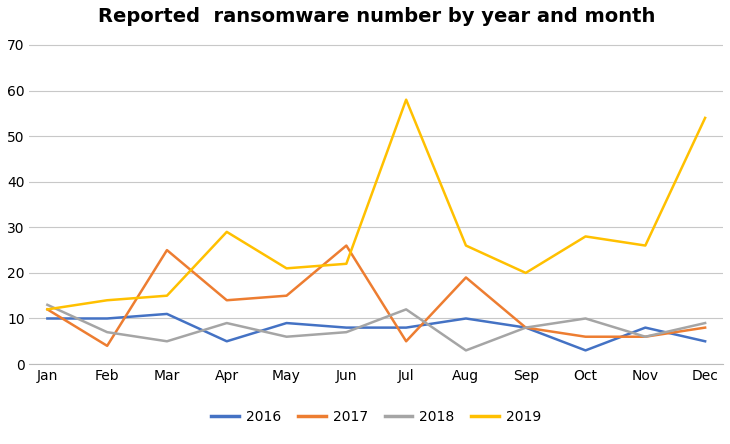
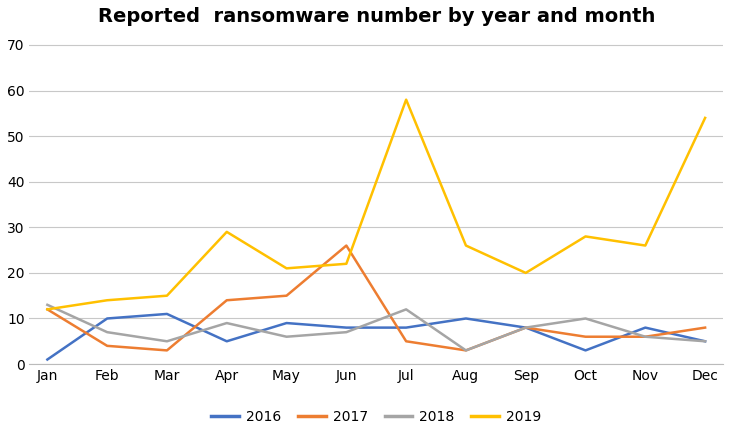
2016/Jan: 10 -> 1
2017/Mar: 25 -> 3
2017/Aug: 19 -> 3
2018/Dec: 9 -> 5
